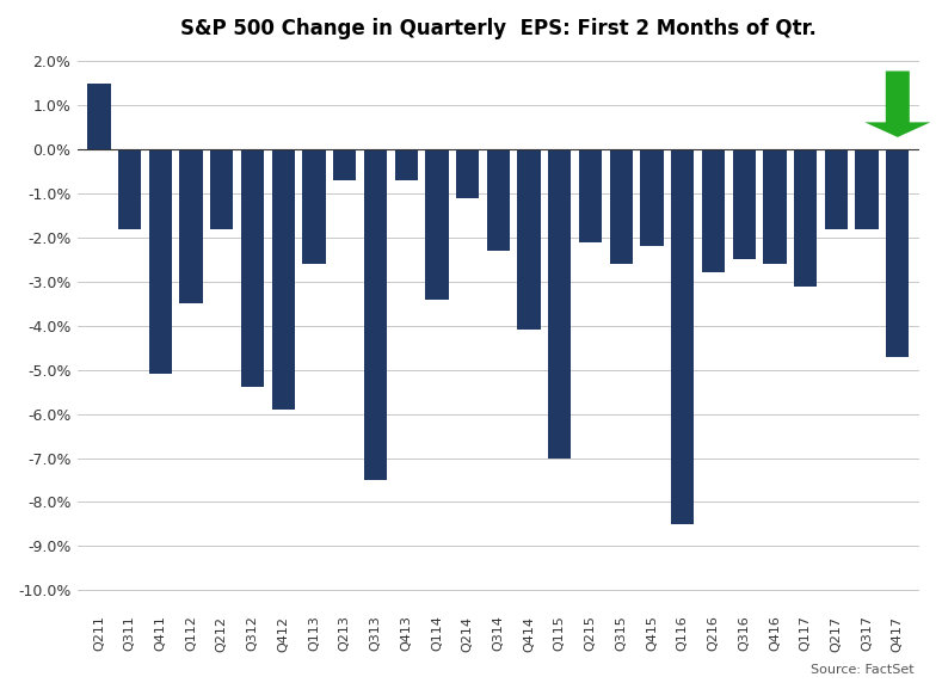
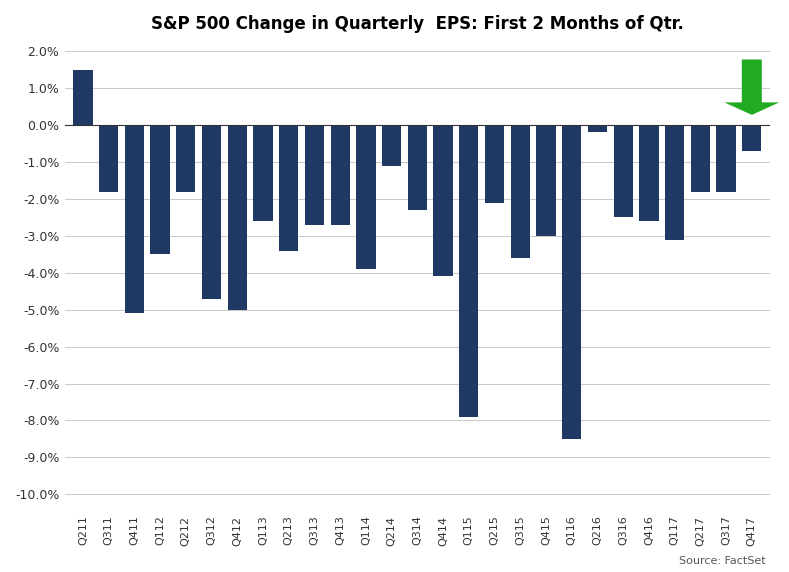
Q312: -5.4% -> -4.7%
Q412: -5.9% -> -5.0%
Q213: -0.7% -> -3.4%
Q313: -7.5% -> -2.7%
Q413: -0.7% -> -2.7%
Q114: -3.4% -> -3.9%
Q115: -7.0% -> -7.9%
Q315: -2.6% -> -3.6%
Q415: -2.2% -> -3.0%
Q216: -2.8% -> -0.2%
Q417: -4.7% -> -0.7%
